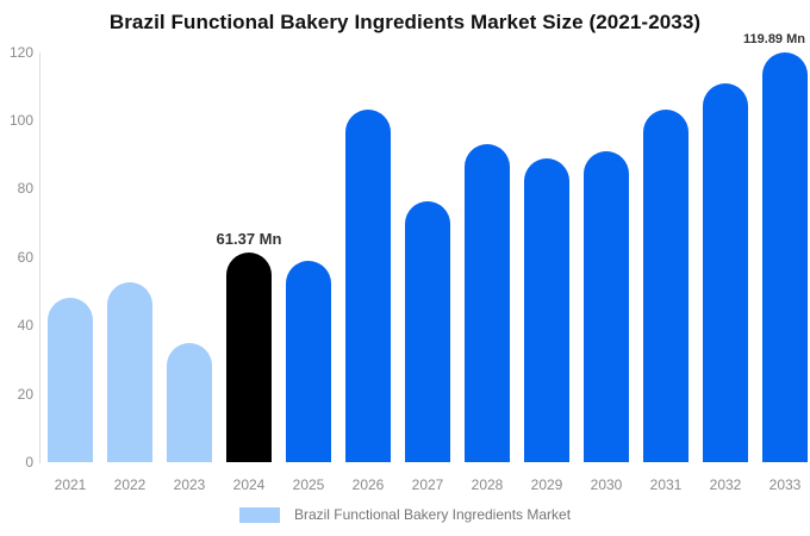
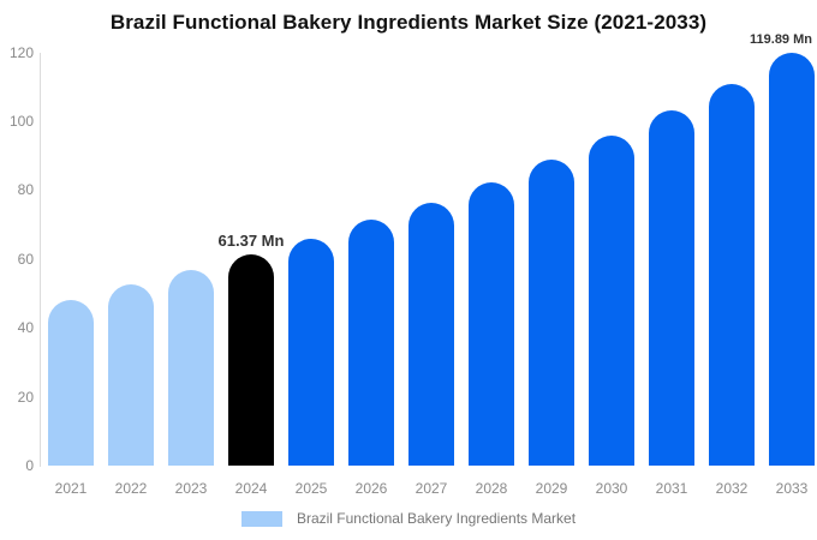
2023: 35 -> 57
2025: 59 -> 66
2026: 103 -> 71
2028: 93 -> 82
2030: 91 -> 96
